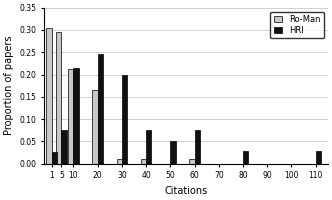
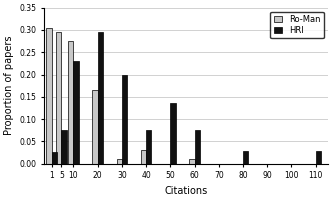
Ro-Man/10: 0.212 -> 0.275
HRI/10: 0.215 -> 0.230
HRI/20: 0.245 -> 0.295
Ro-Man/40: 0.010 -> 0.030
HRI/50: 0.050 -> 0.135
